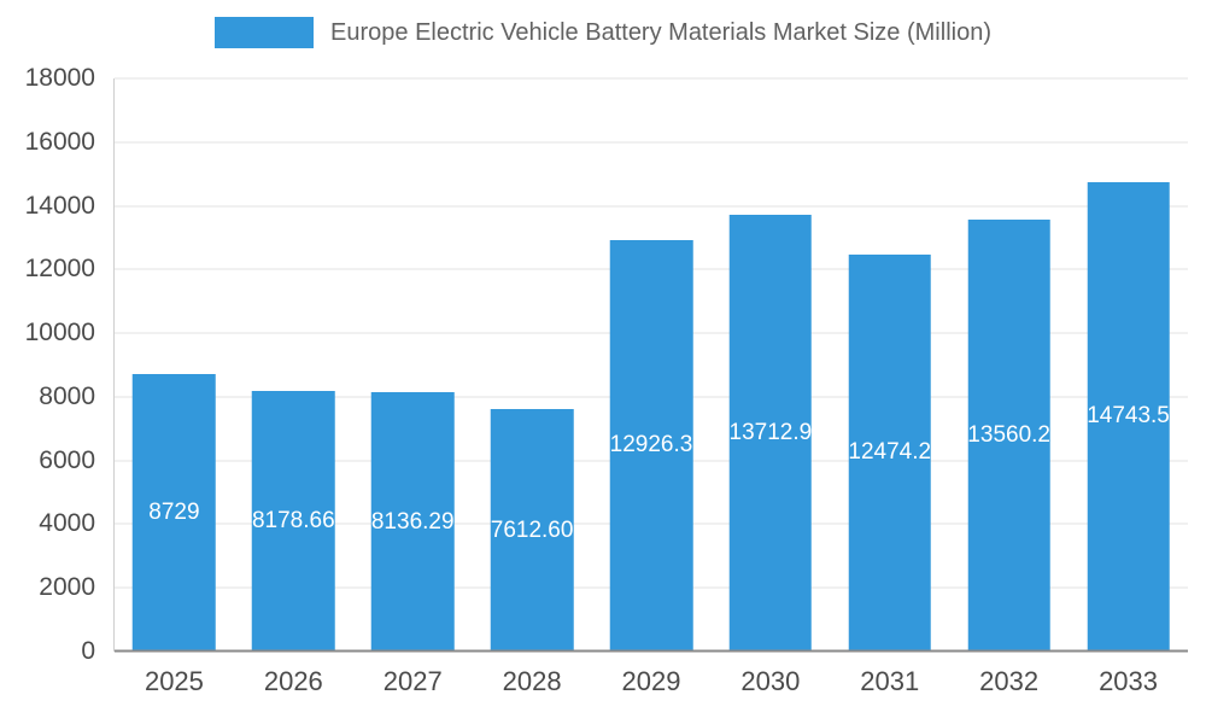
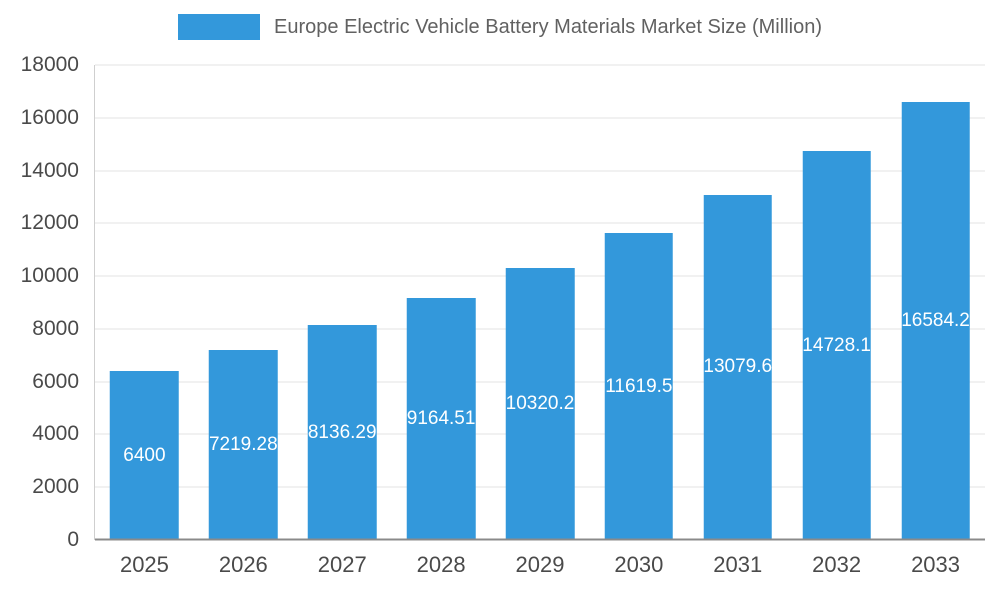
2025: 8729 -> 6400
2026: 8178.66 -> 7219.28
2028: 7612.60 -> 9164.51
2029: 12926.3 -> 10320.2
2030: 13712.9 -> 11619.5
2031: 12474.2 -> 13079.6
2032: 13560.2 -> 14728.1
2033: 14743.5 -> 16584.2
